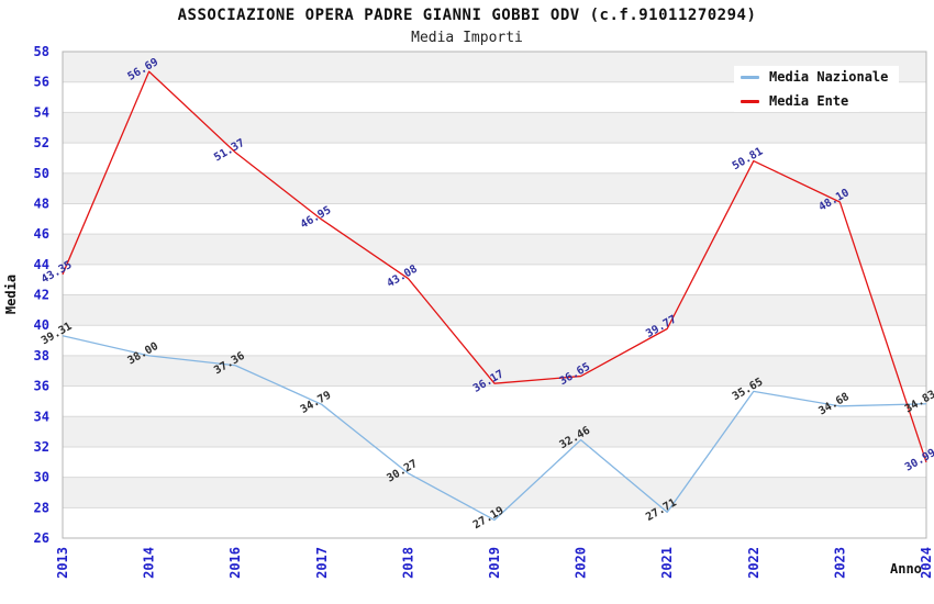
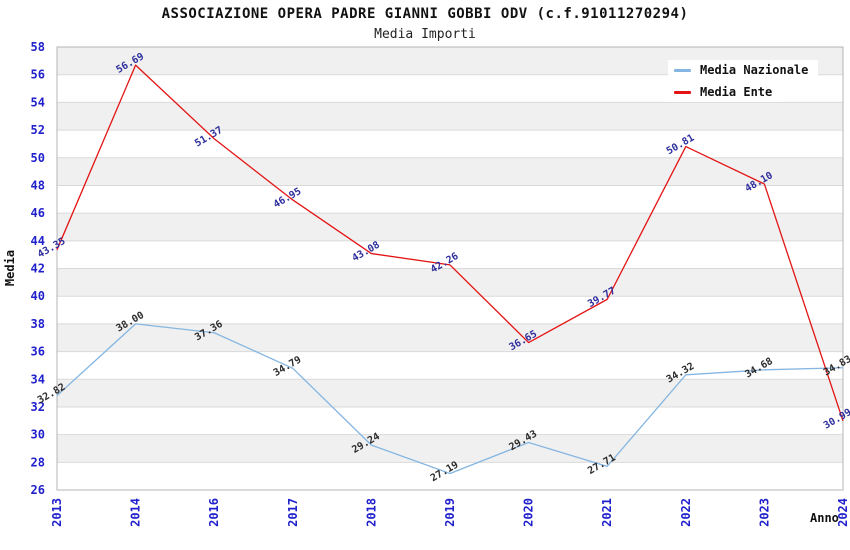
Media Nazionale/2013: 39.31 -> 32.82
Media Nazionale/2018: 30.27 -> 29.24
Media Ente/2019: 36.17 -> 42.26
Media Nazionale/2020: 32.46 -> 29.43
Media Nazionale/2022: 35.65 -> 34.32
